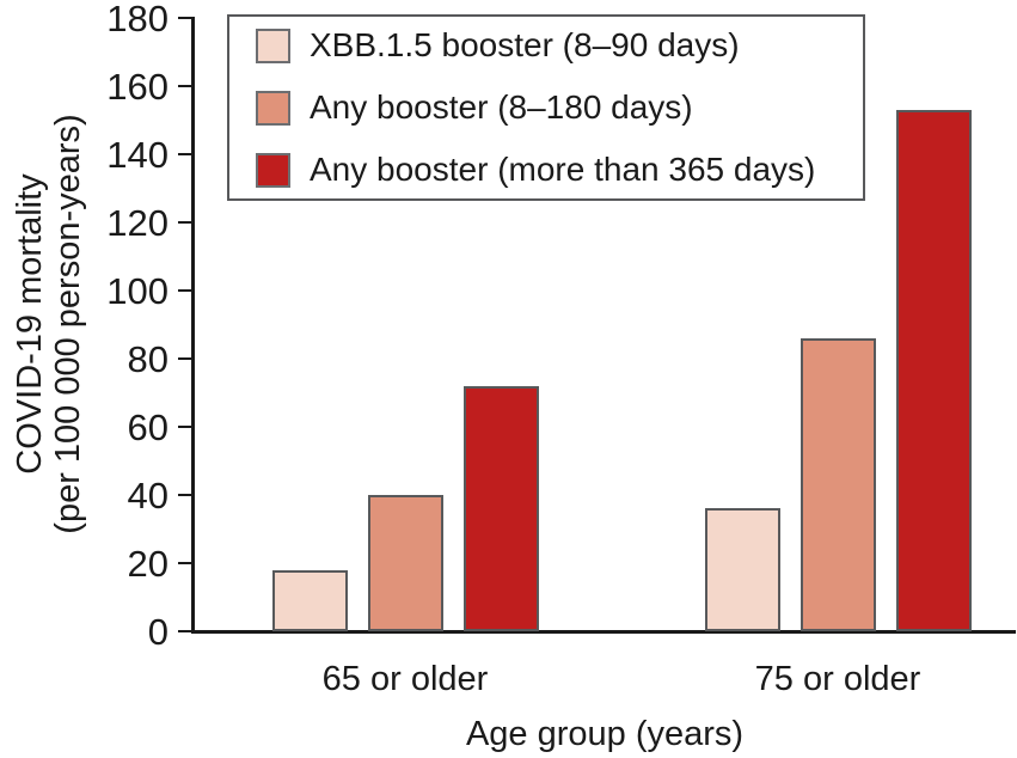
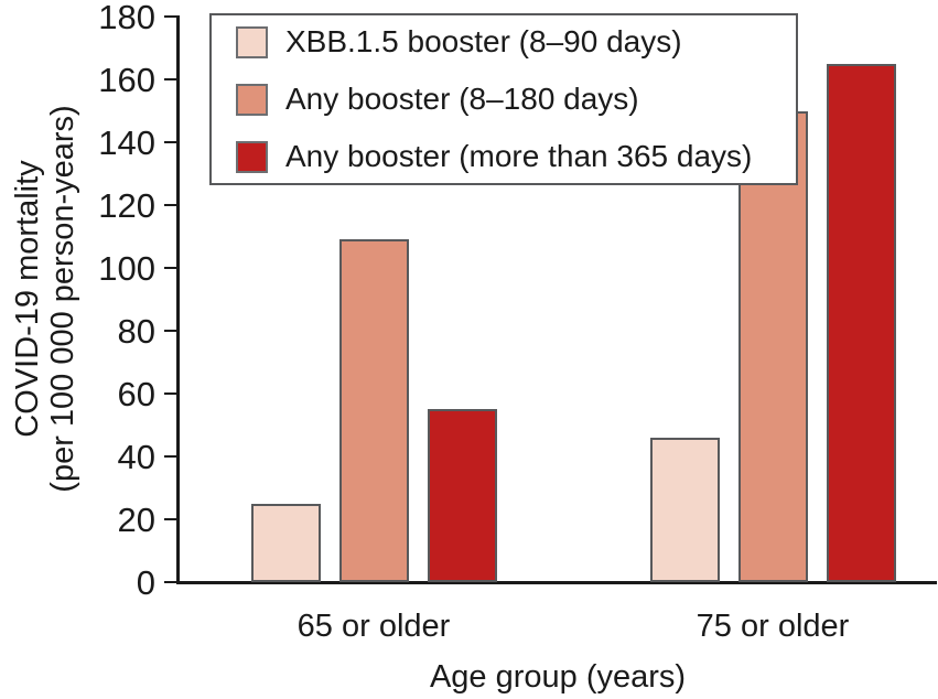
XBB.1.5 booster (8–90 days)/65 or older: 18 -> 25
Any booster (8–180 days)/65 or older: 40 -> 109
Any booster (more than 365 days)/65 or older: 72 -> 55
XBB.1.5 booster (8–90 days)/75 or older: 36 -> 46
Any booster (8–180 days)/75 or older: 86 -> 150
Any booster (more than 365 days)/75 or older: 153 -> 165
